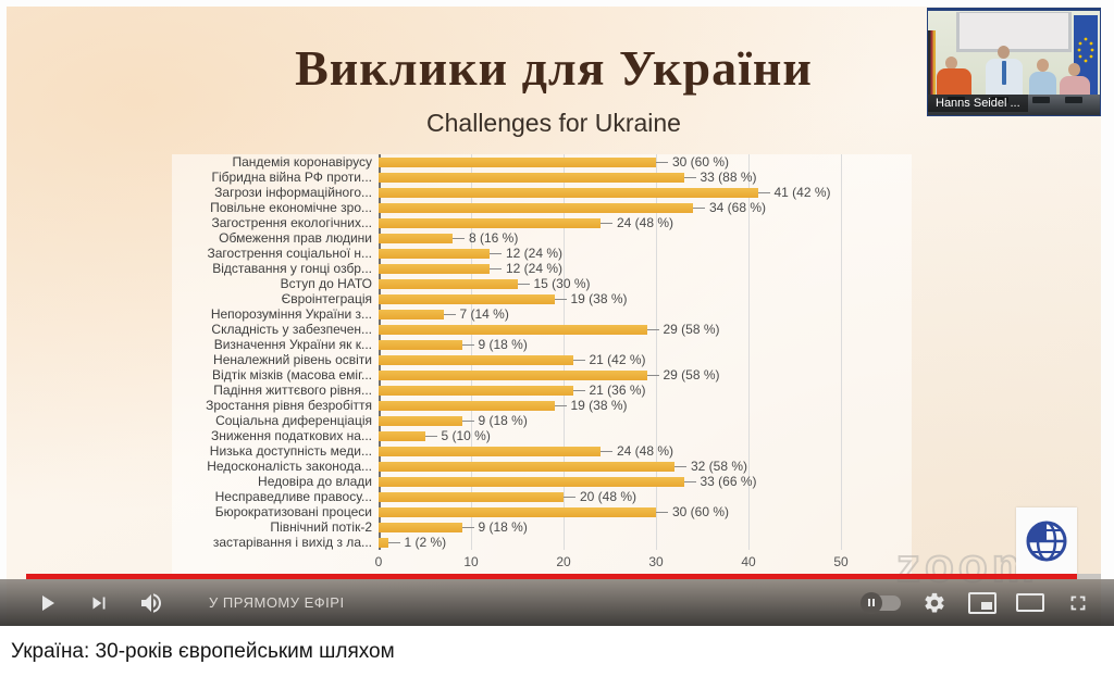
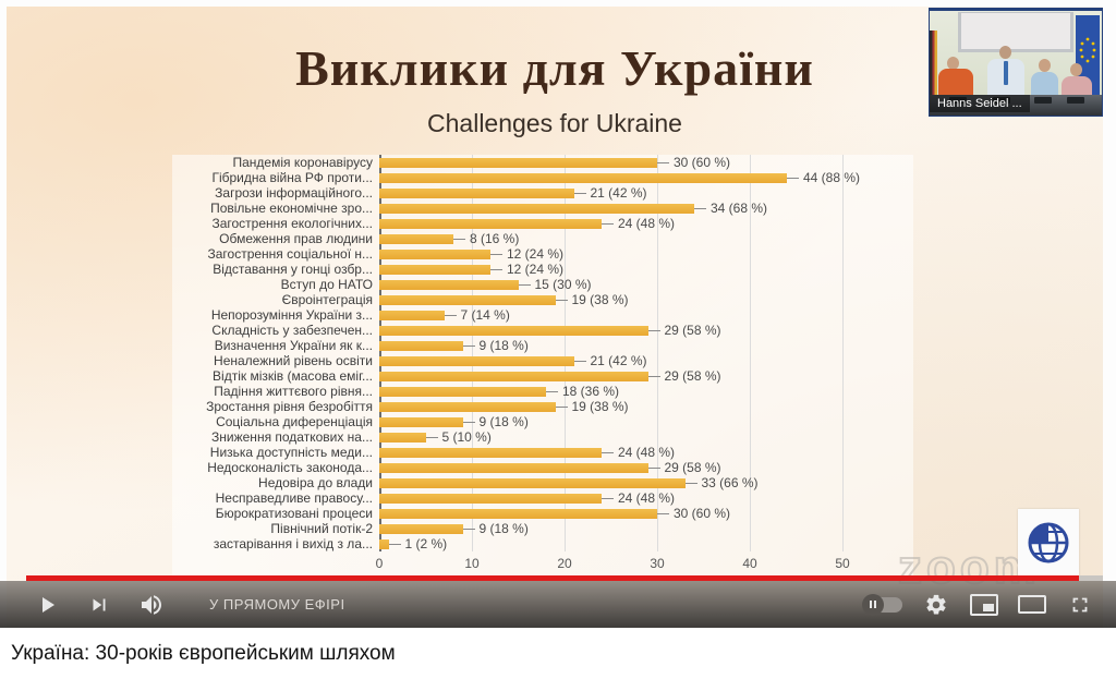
Гібридна війна РФ проти...: 33 -> 44
Загрози інформаційного...: 41 -> 21
Падіння життєвого рівня...: 21 -> 18
Недосконалість законода...: 32 -> 29
Несправедливе правосу...: 20 -> 24
